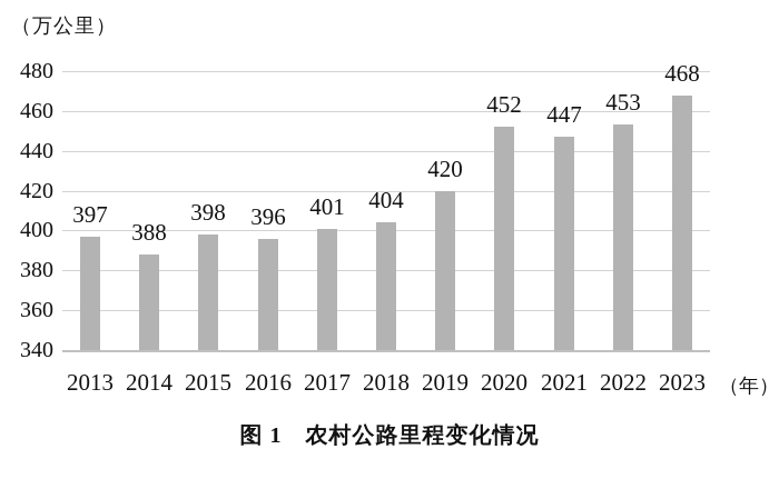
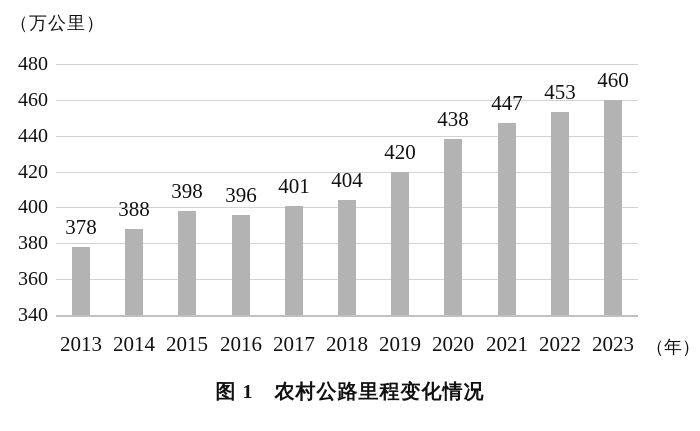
2013: 397 -> 378
2020: 452 -> 438
2023: 468 -> 460
